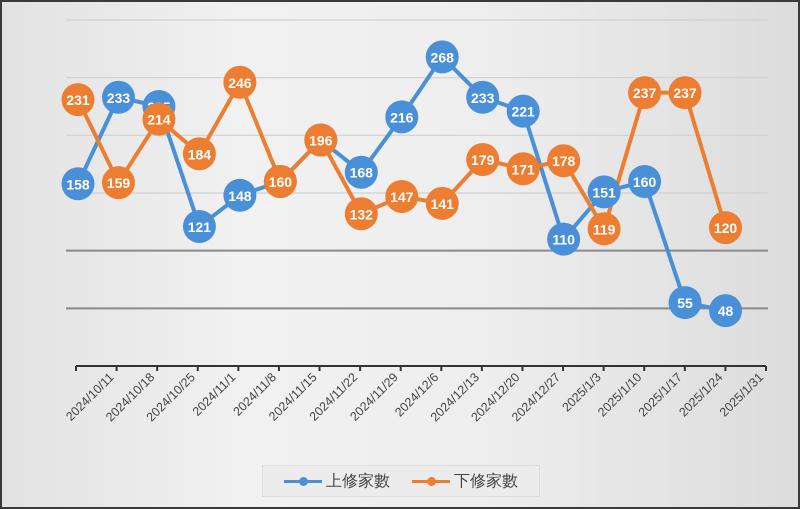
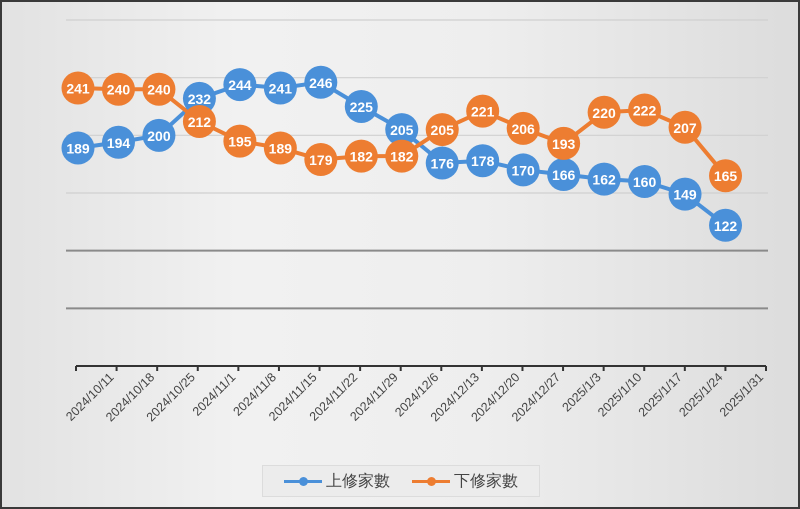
上修家數/2024/10/11: 158 -> 189
下修家數/2024/10/11: 231 -> 241
上修家數/2024/10/18: 233 -> 194
下修家數/2024/10/18: 159 -> 240
上修家數/2024/10/25: 225 -> 200
下修家數/2024/10/25: 214 -> 240
上修家數/2024/11/1: 121 -> 232
下修家數/2024/11/1: 184 -> 212
上修家數/2024/11/8: 148 -> 244
下修家數/2024/11/8: 246 -> 195
上修家數/2024/11/15: 160 -> 241
下修家數/2024/11/15: 160 -> 189
上修家數/2024/11/22: 196 -> 246
下修家數/2024/11/22: 196 -> 179
上修家數/2024/11/29: 168 -> 225
下修家數/2024/11/29: 132 -> 182
上修家數/2024/12/6: 216 -> 205
下修家數/2024/12/6: 147 -> 182
上修家數/2024/12/13: 268 -> 176
下修家數/2024/12/13: 141 -> 205
上修家數/2024/12/20: 233 -> 178
下修家數/2024/12/20: 179 -> 221
上修家數/2024/12/27: 221 -> 170
下修家數/2024/12/27: 171 -> 206
上修家數/2025/1/3: 110 -> 166
下修家數/2025/1/3: 178 -> 193
上修家數/2025/1/10: 151 -> 162
下修家數/2025/1/10: 119 -> 220
下修家數/2025/1/17: 237 -> 222
上修家數/2025/1/24: 55 -> 149
下修家數/2025/1/24: 237 -> 207
上修家數/2025/1/31: 48 -> 122
下修家數/2025/1/31: 120 -> 165
